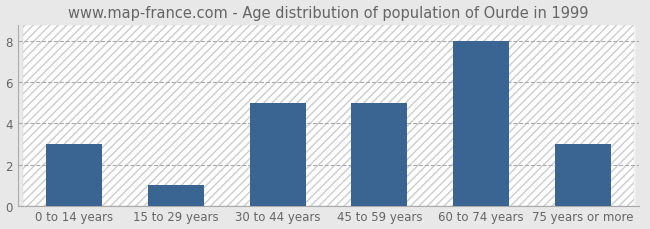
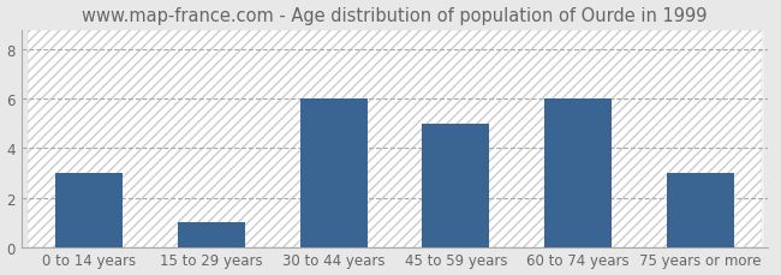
30 to 44 years: 5 -> 6
60 to 74 years: 8 -> 6
